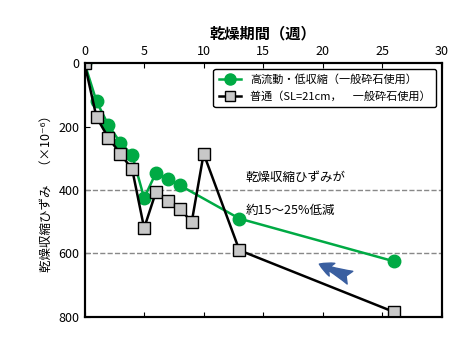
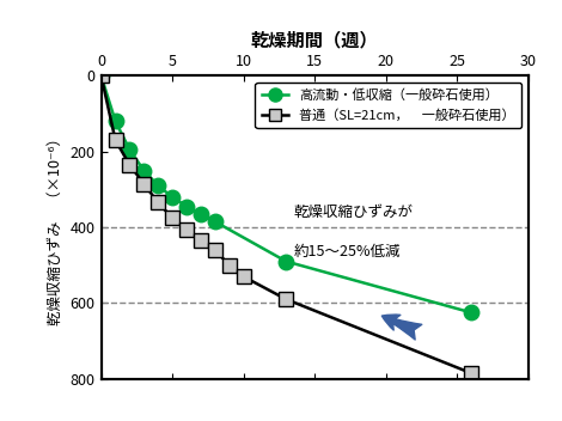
高流動・低収縮（一般砕石使用）/5: 425 -> 320
普通（SL=21cm， 一般砕石使用）/5: 520 -> 375
普通（SL=21cm， 一般砕石使用）/10: 285 -> 530
